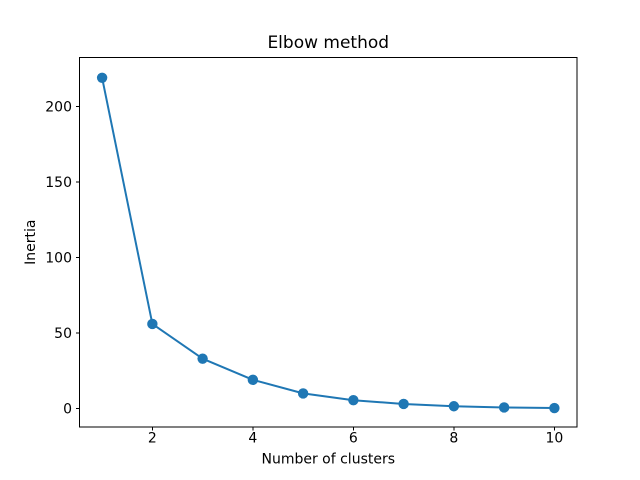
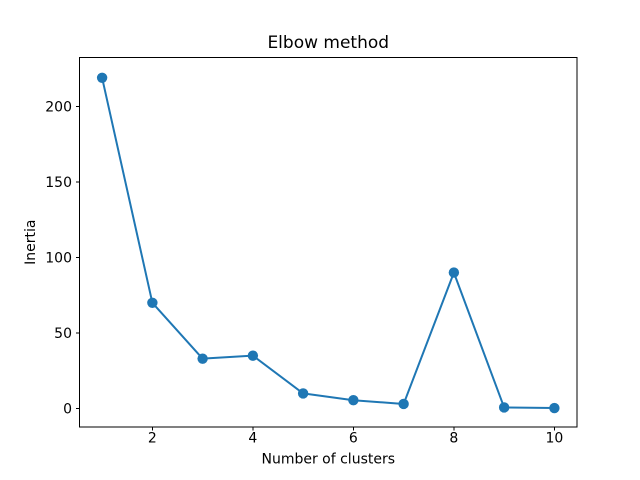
2: 56 -> 70
4: 19 -> 35
8: 2 -> 90
